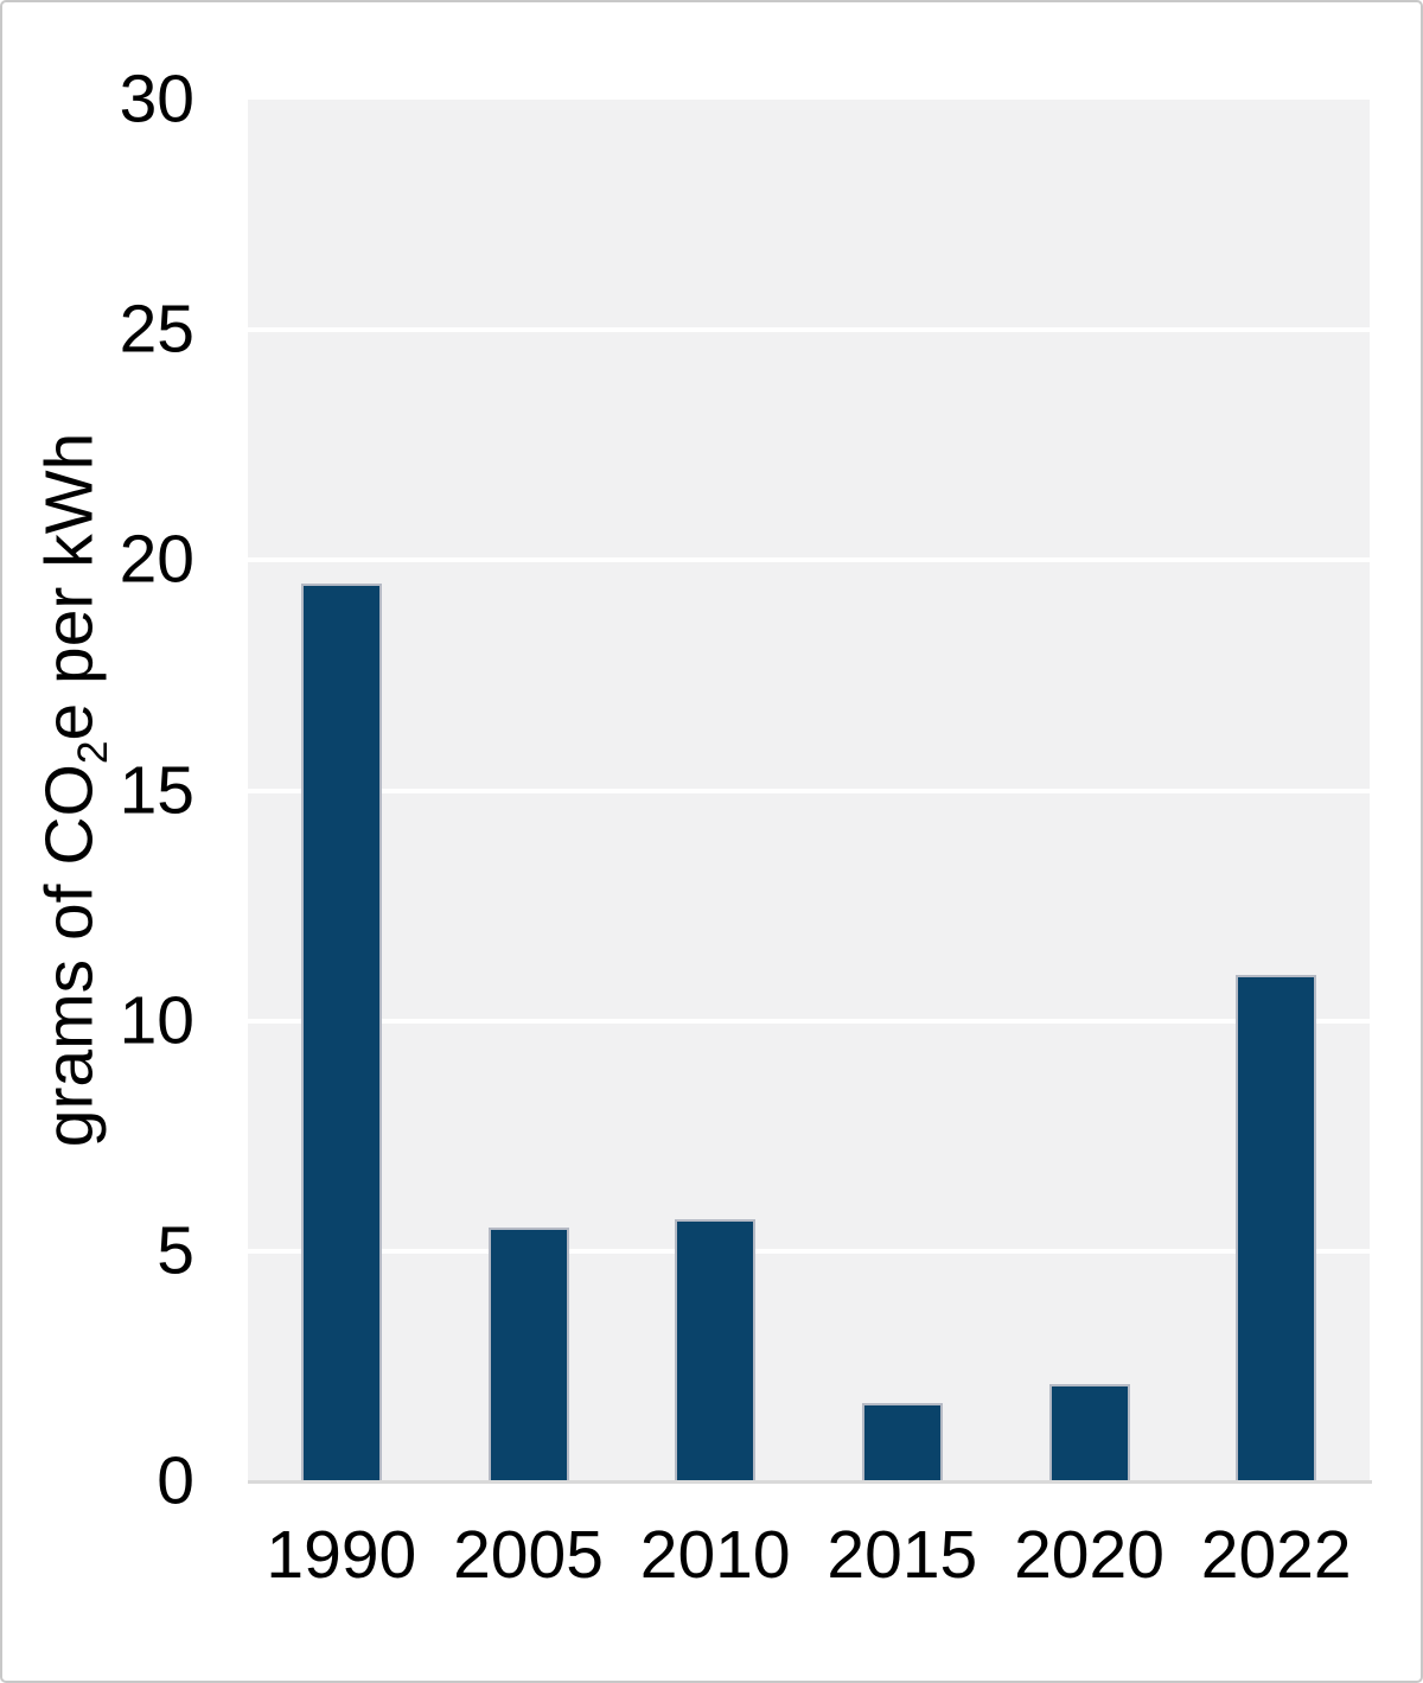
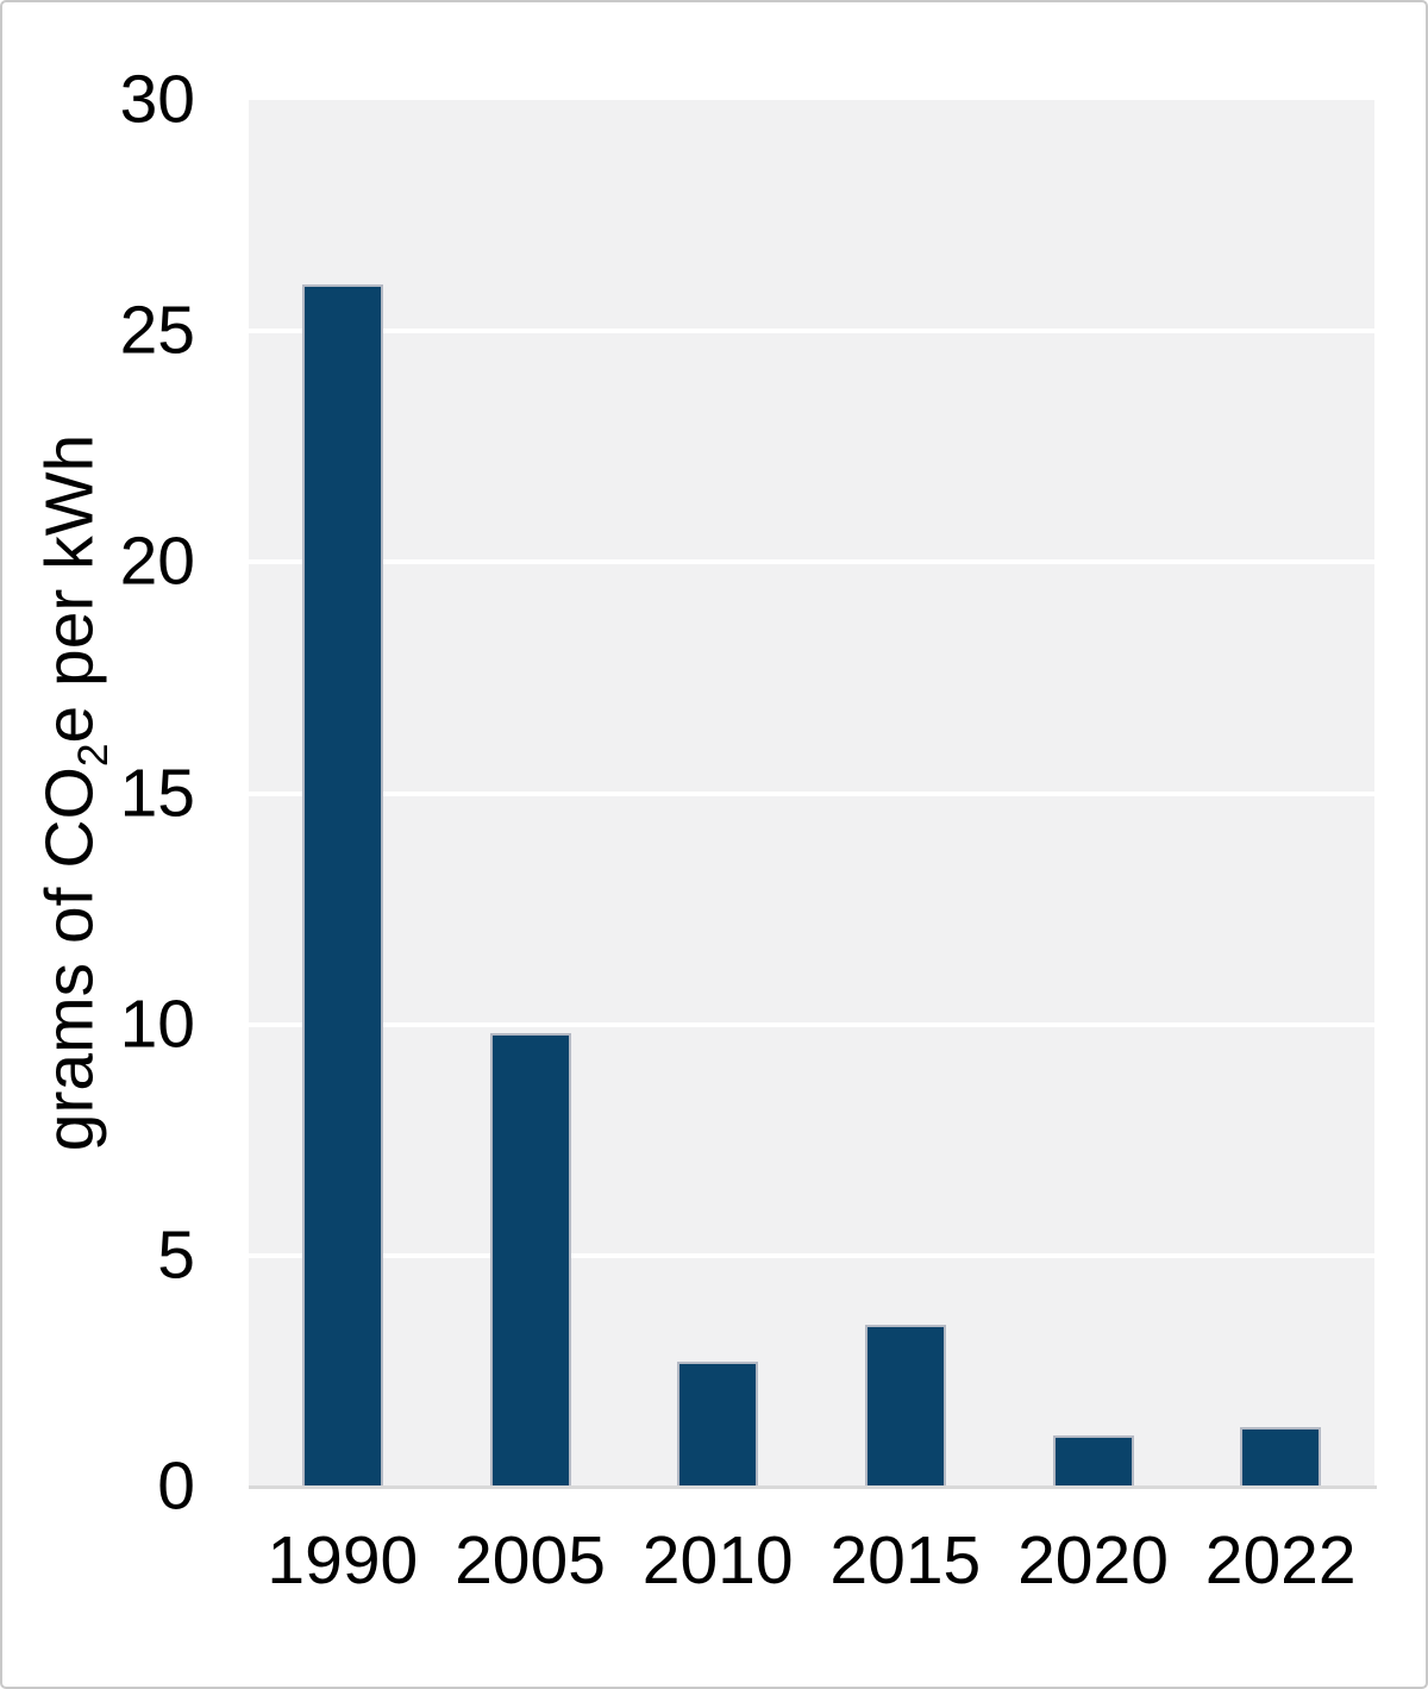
1990: 19.5 -> 26.0
2005: 5.5 -> 9.8
2010: 5.7 -> 2.7
2015: 1.7 -> 3.5
2020: 2.1 -> 1.1
2022: 11.0 -> 1.3
